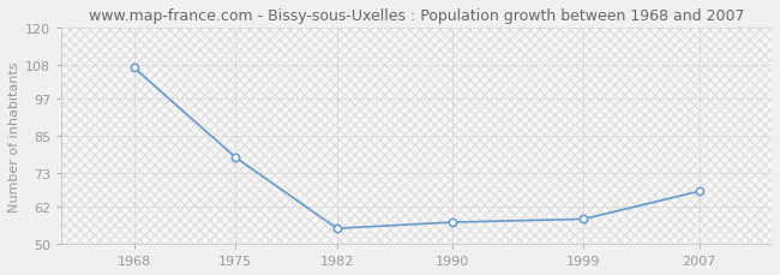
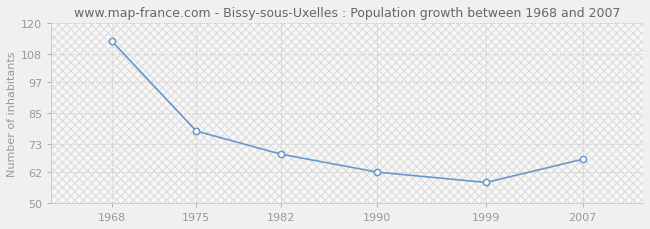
1968: 107 -> 113
1982: 55 -> 69
1990: 57 -> 62
